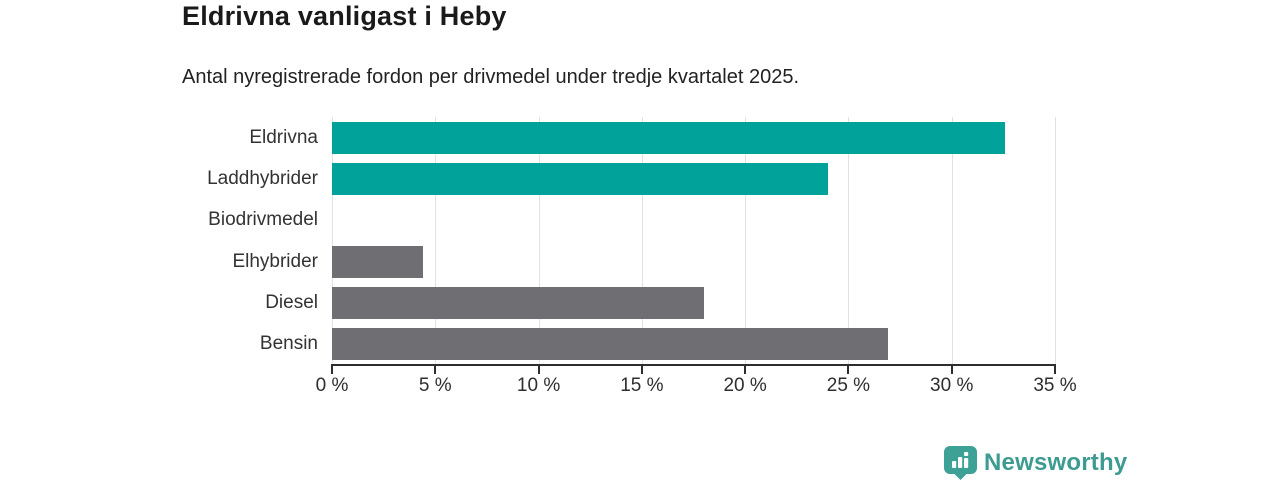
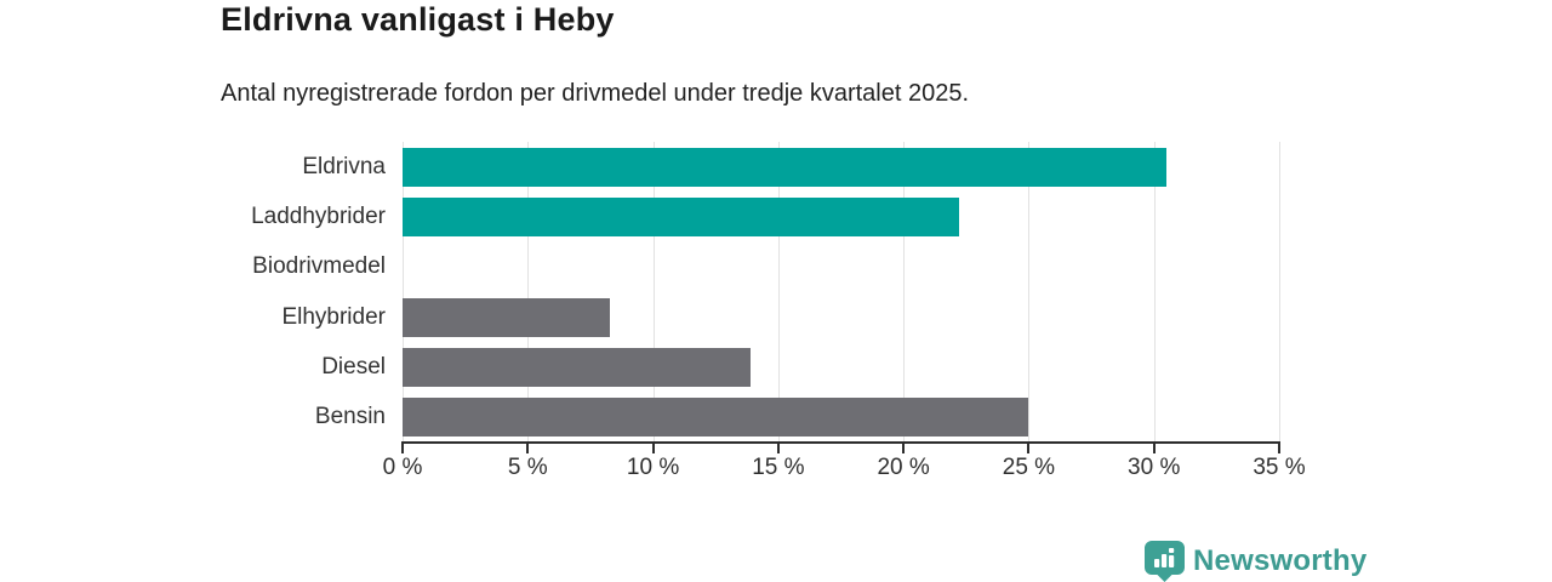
Eldrivna: 32.6% -> 30.5%
Laddhybrider: 24.0% -> 22.2%
Elhybrider: 4.4% -> 8.3%
Diesel: 18.0% -> 13.9%
Bensin: 26.9% -> 25.0%
